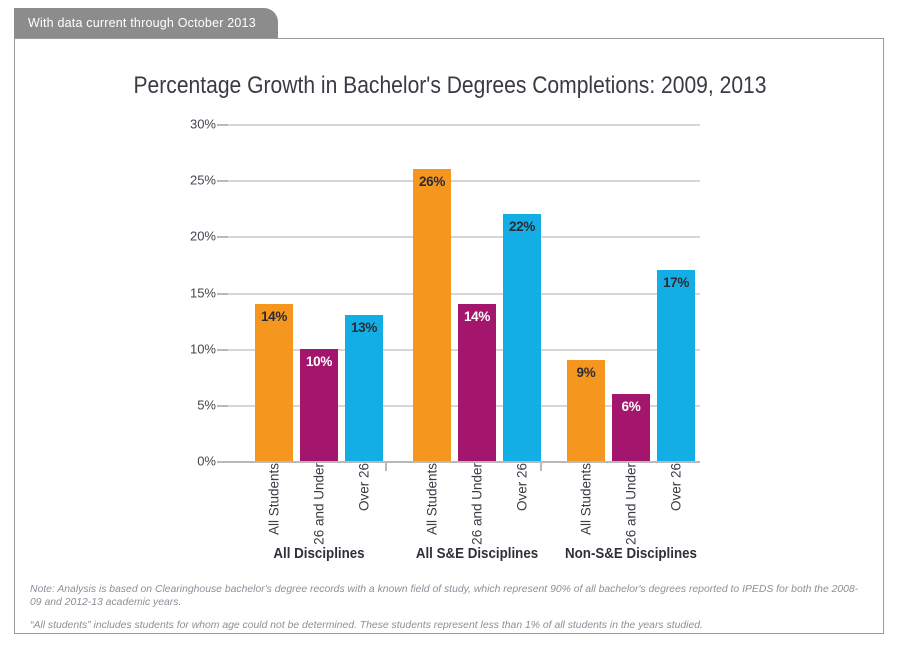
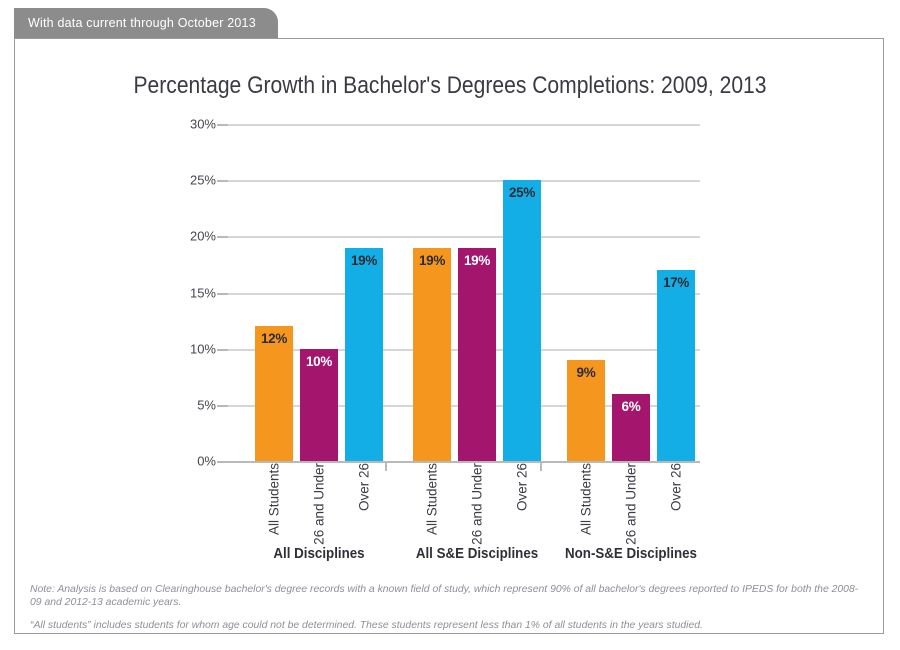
All Disciplines/All Students: 14% -> 12%
All S&E Disciplines/All Students: 26% -> 19%
All S&E Disciplines/26 and Under: 14% -> 19%
All Disciplines/Over 26: 13% -> 19%
All S&E Disciplines/Over 26: 22% -> 25%
